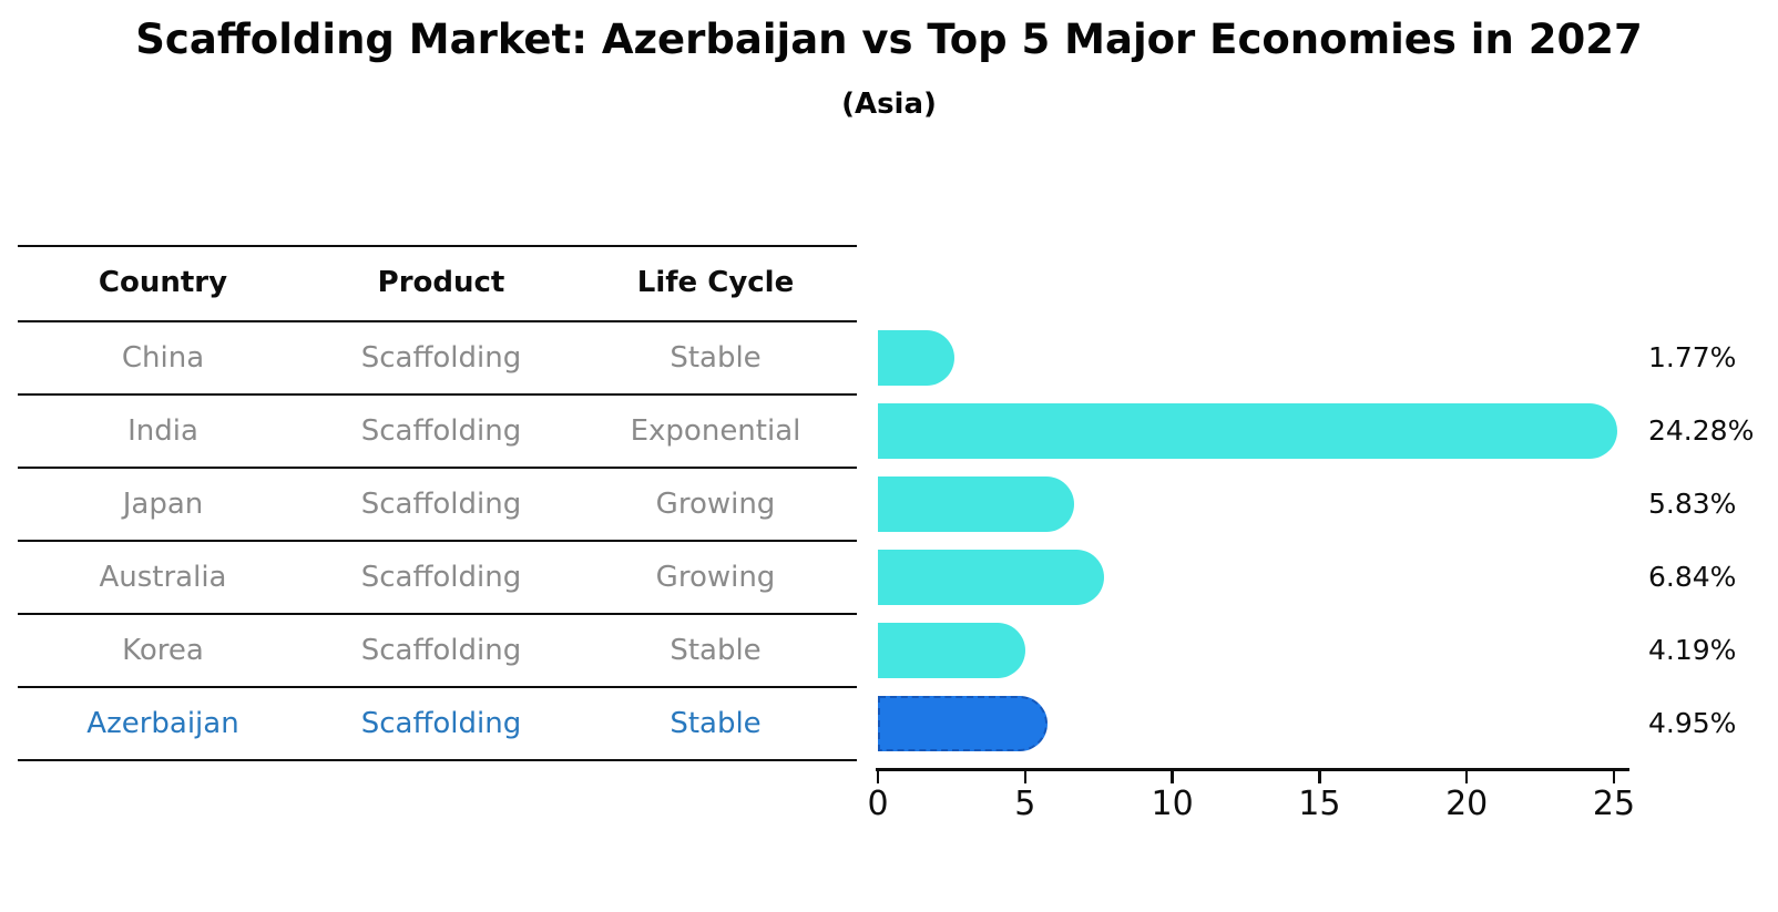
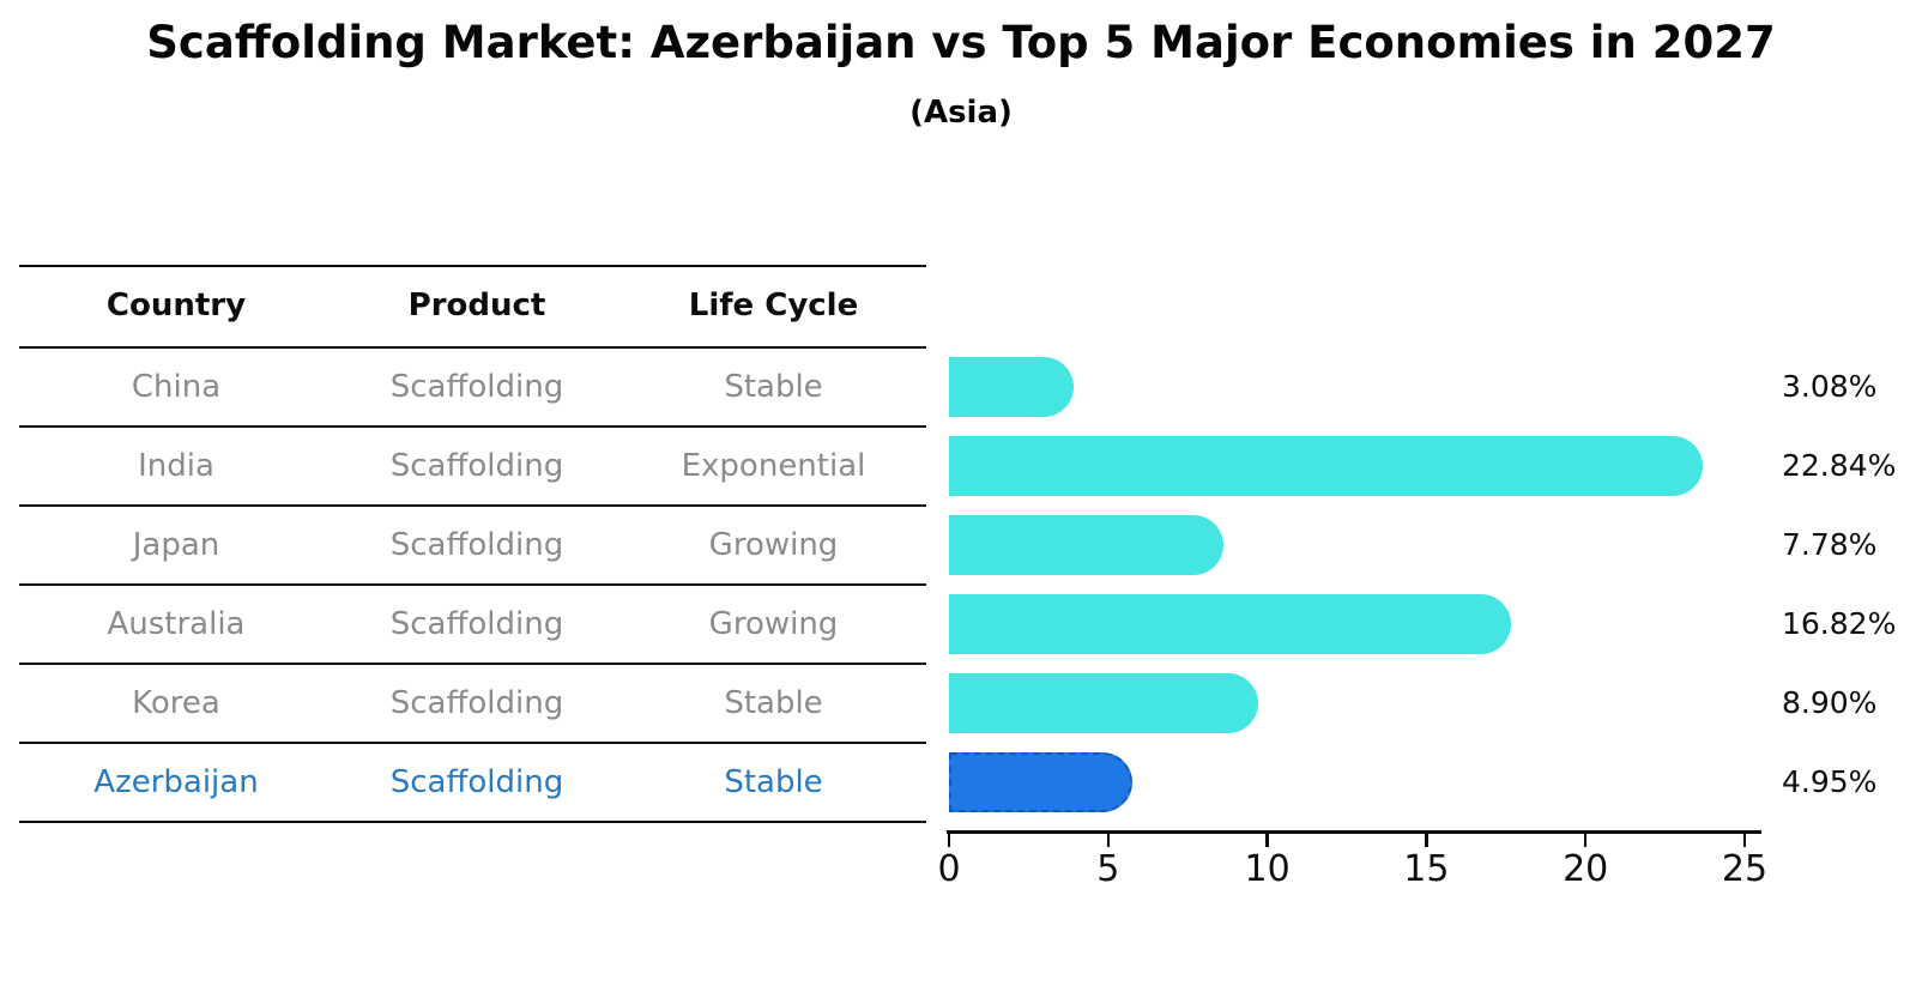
China: 1.77% -> 3.08%
India: 24.28% -> 22.84%
Japan: 5.83% -> 7.78%
Australia: 6.84% -> 16.82%
Korea: 4.19% -> 8.90%
